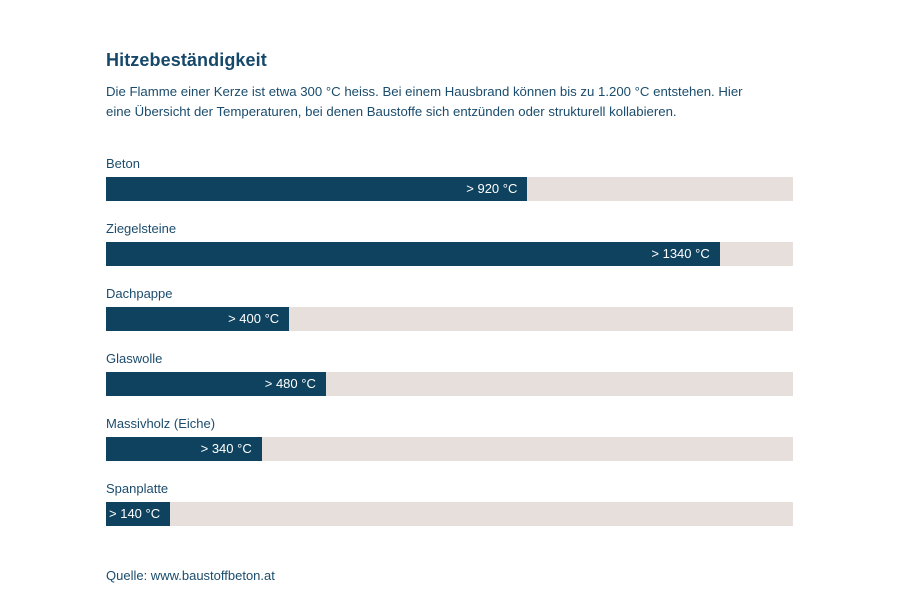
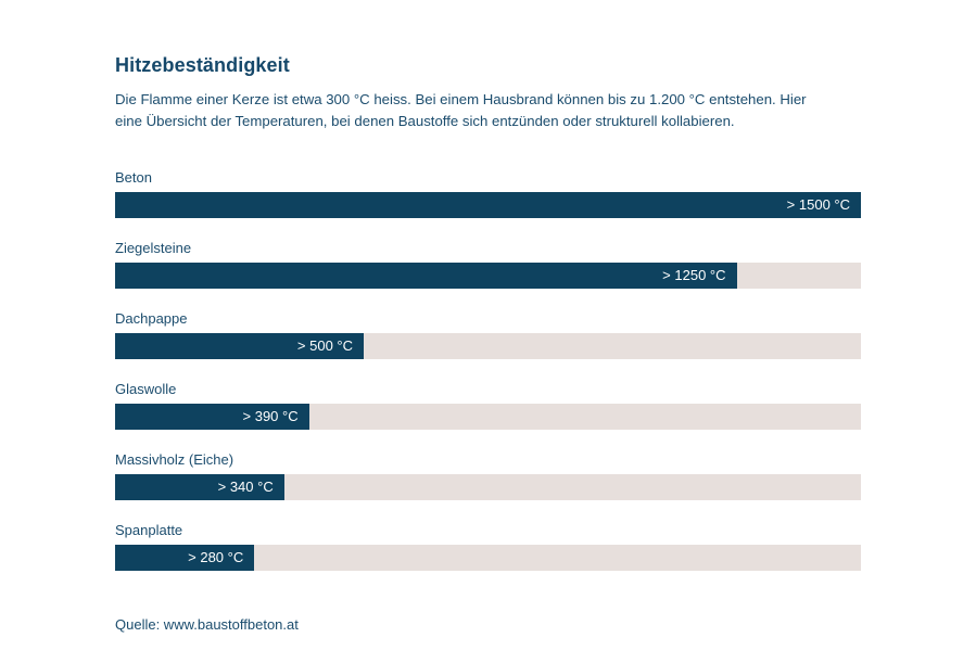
Beton: 920 -> 1500
Ziegelsteine: 1340 -> 1250
Dachpappe: 400 -> 500
Glaswolle: 480 -> 390
Spanplatte: 140 -> 280
